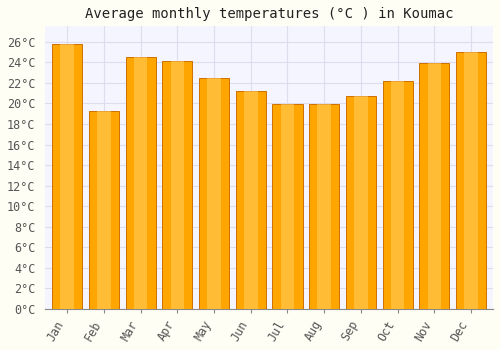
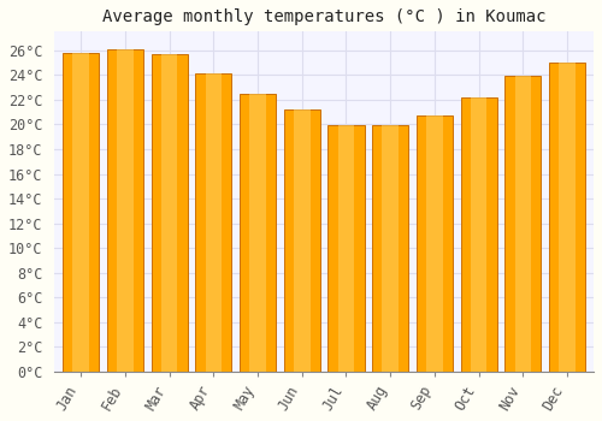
Feb: 19.3°C -> 26.1°C
Mar: 24.5°C -> 25.7°C
